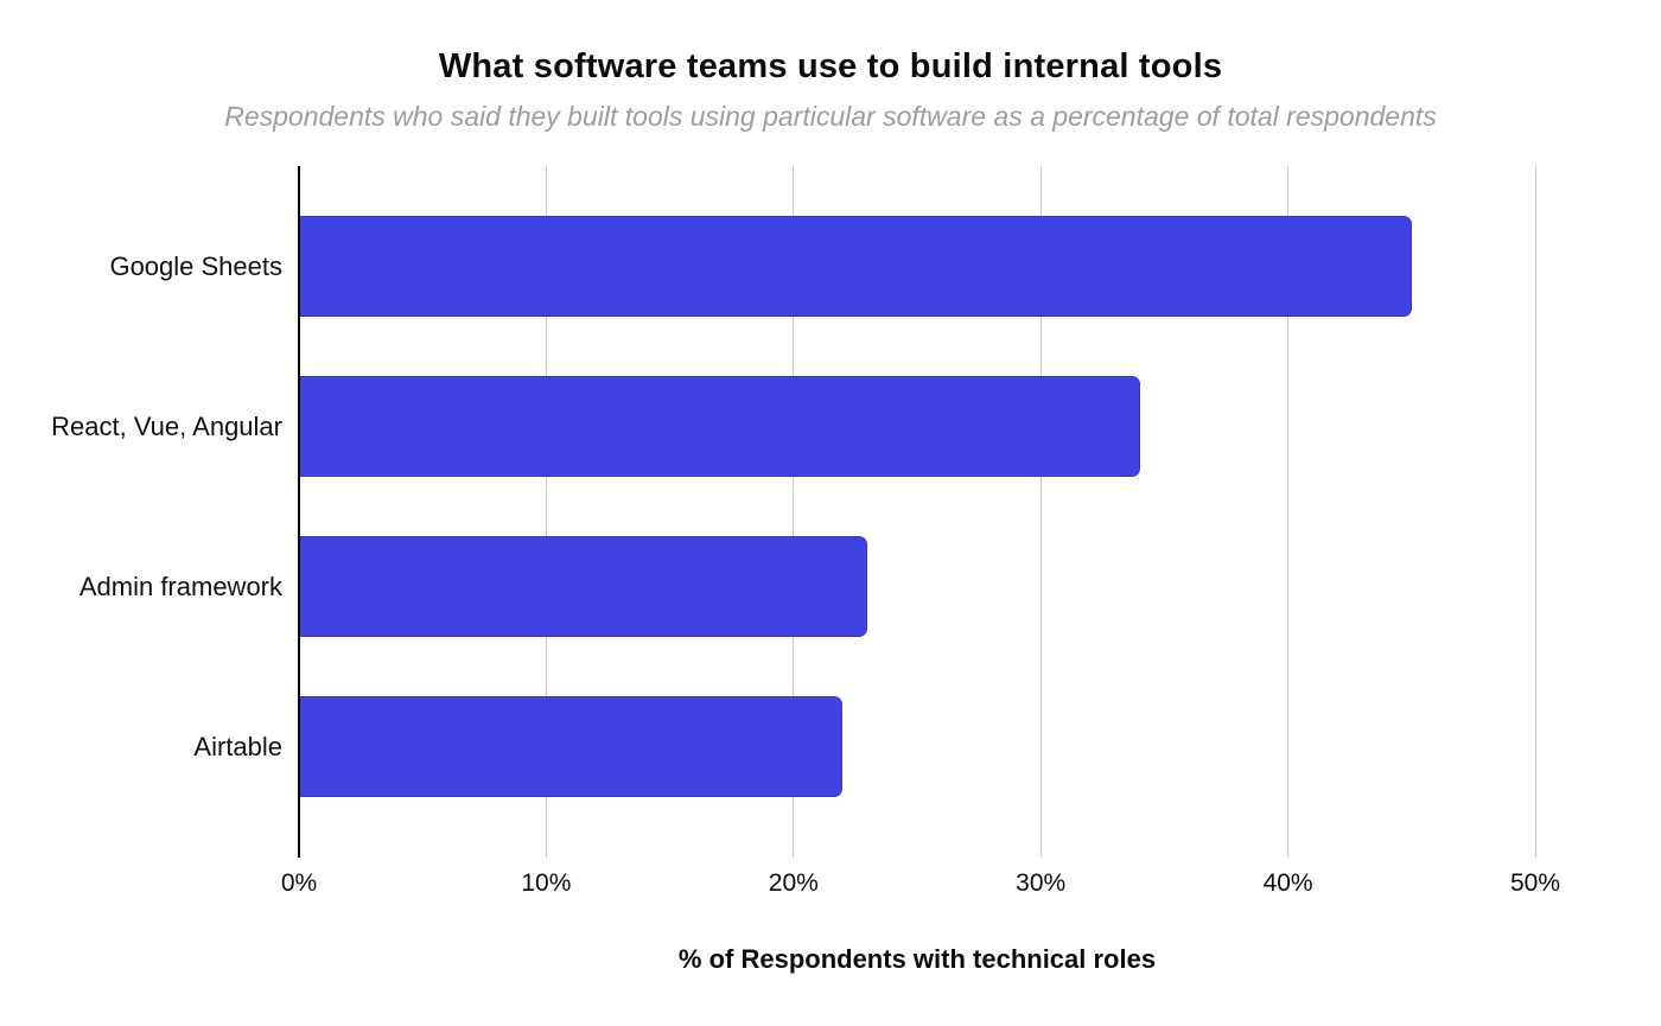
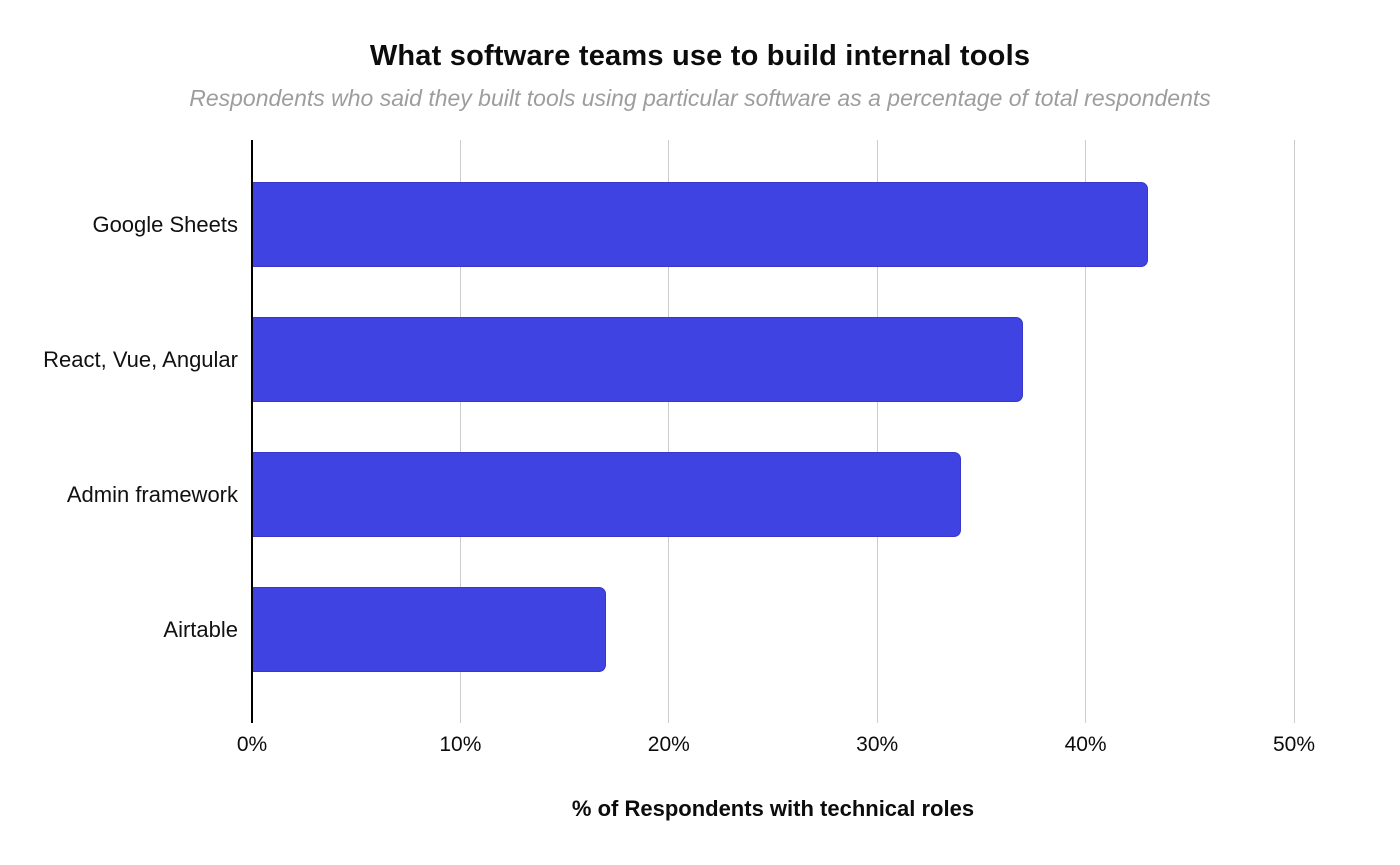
Google Sheets: 45% -> 43%
React, Vue, Angular: 34% -> 37%
Admin framework: 23% -> 34%
Airtable: 22% -> 17%
